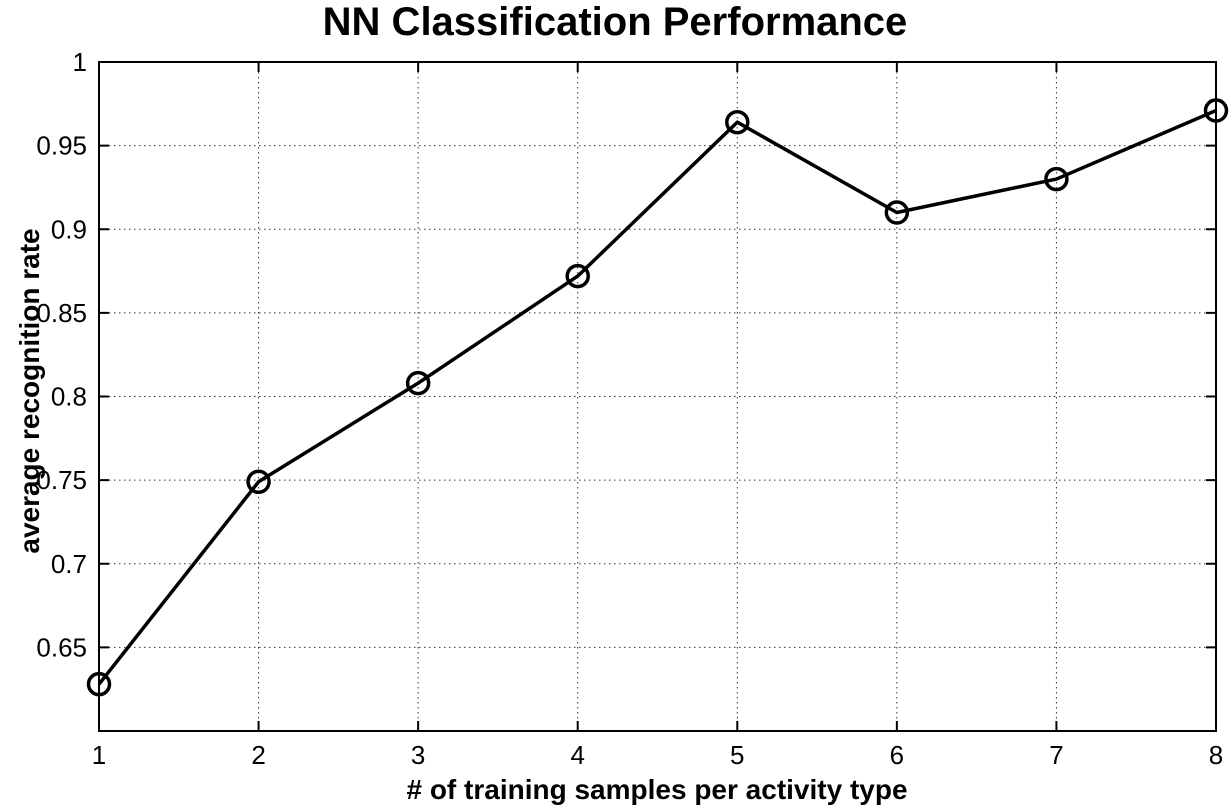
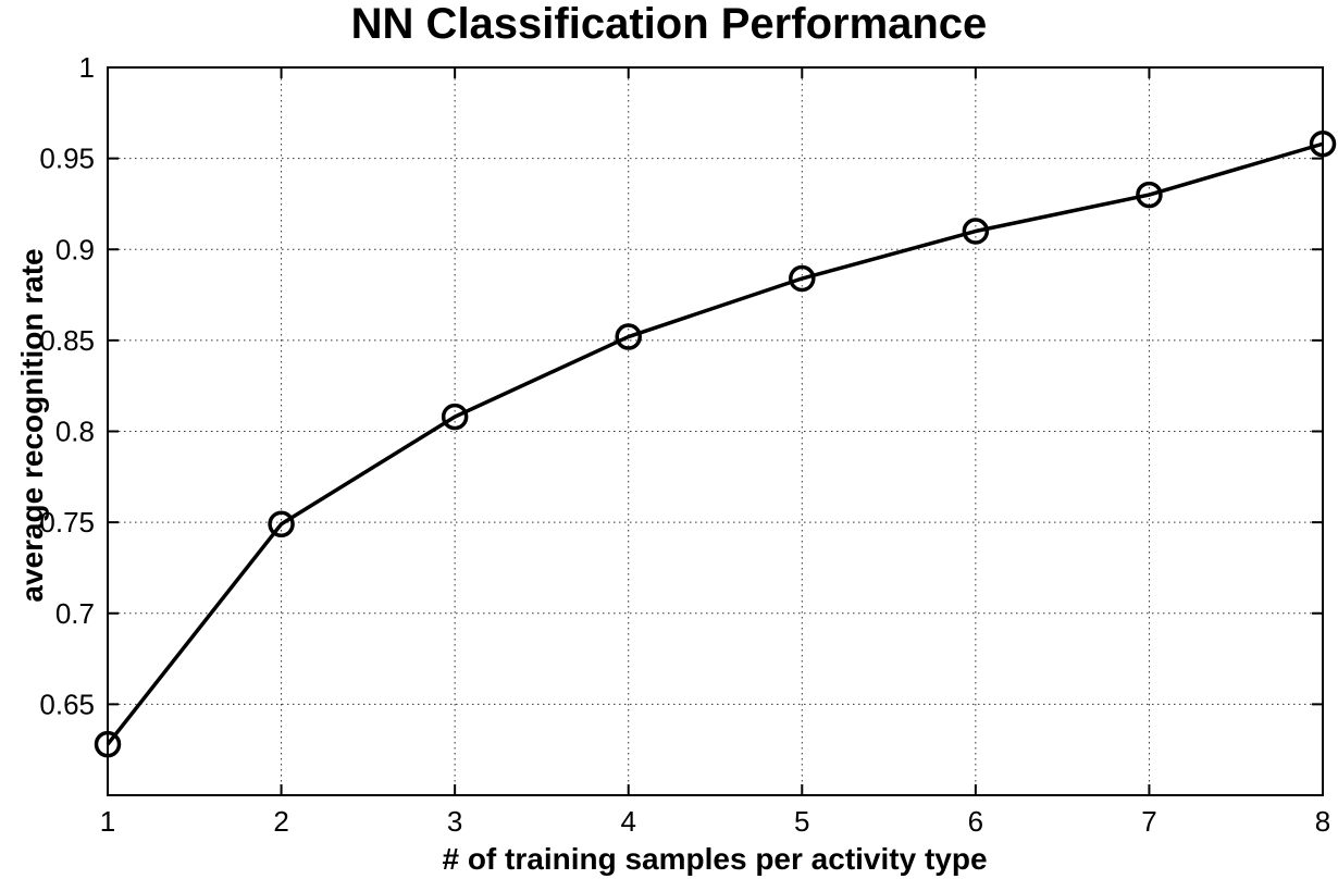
4: 0.872 -> 0.852
5: 0.964 -> 0.884
8: 0.971 -> 0.958
